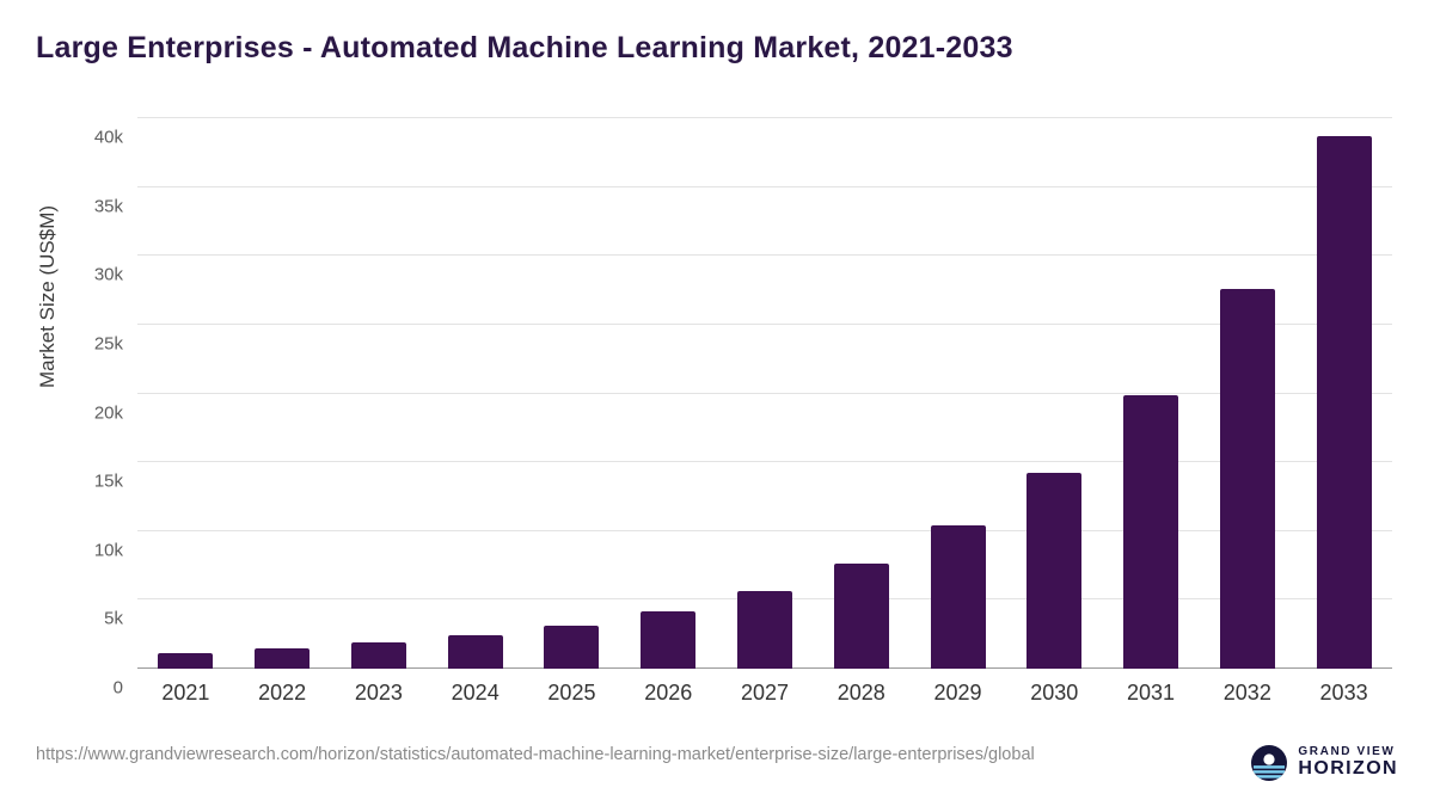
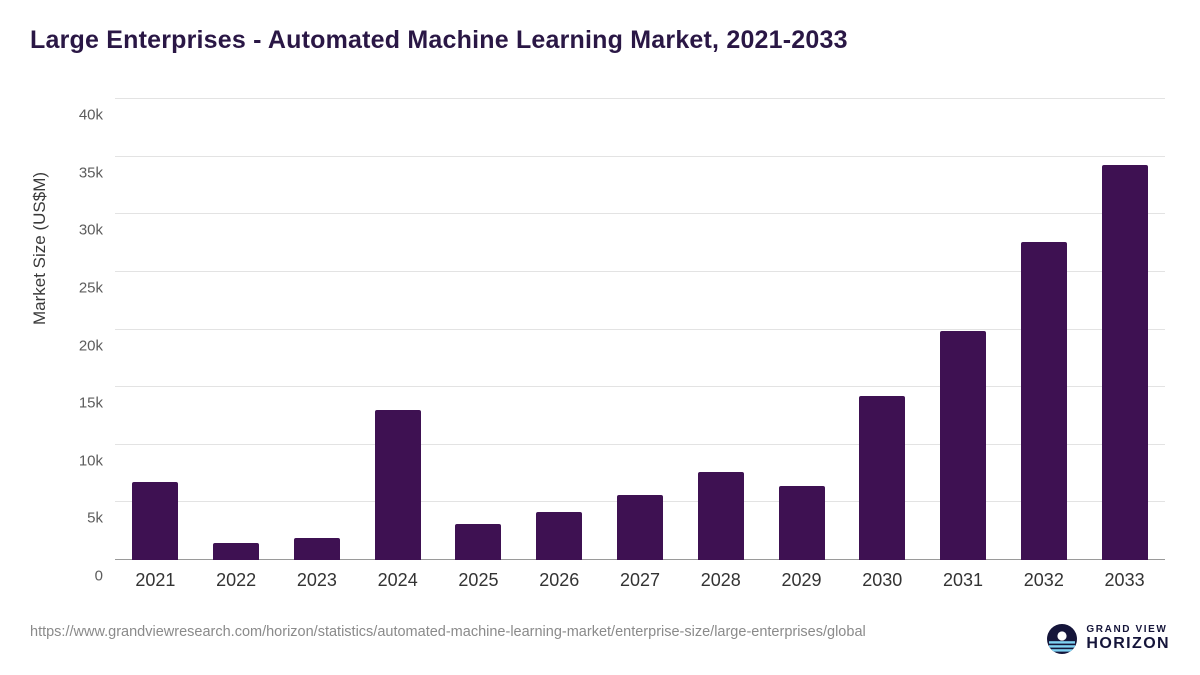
2021: 1.1k -> 6.8k
2024: 2.4k -> 13.0k
2029: 10.4k -> 6.4k
2033: 38.7k -> 34.3k
